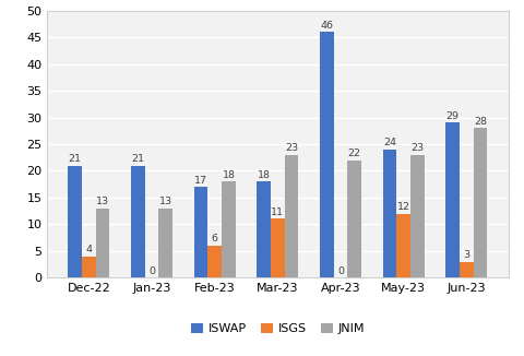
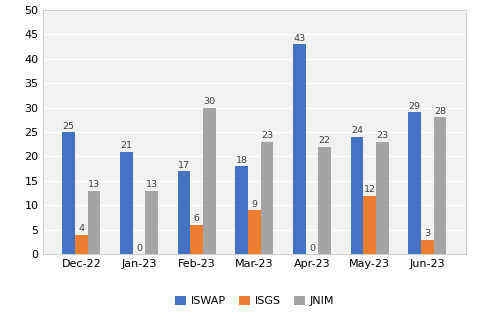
ISWAP/Dec-22: 21 -> 25
JNIM/Feb-23: 18 -> 30
ISGS/Mar-23: 11 -> 9
ISWAP/Apr-23: 46 -> 43
